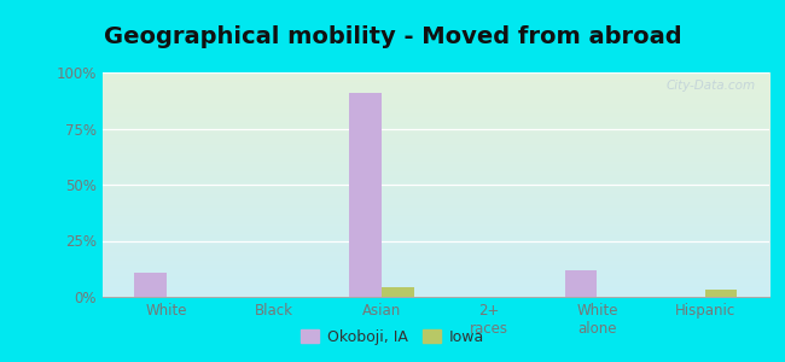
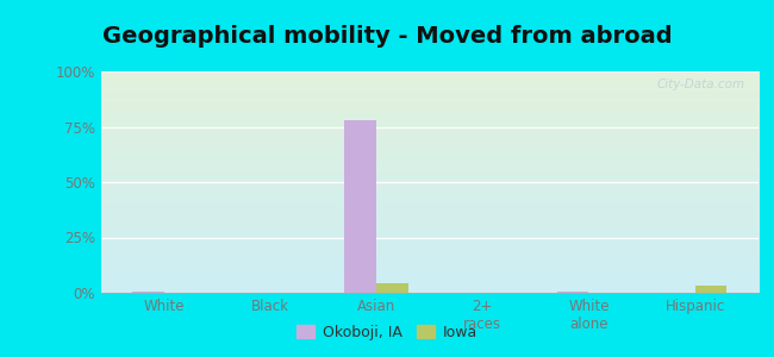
Okoboji, IA/White: 11% -> 1%
Okoboji, IA/Asian: 91% -> 78%
Okoboji, IA/White alone: 12% -> 1%
